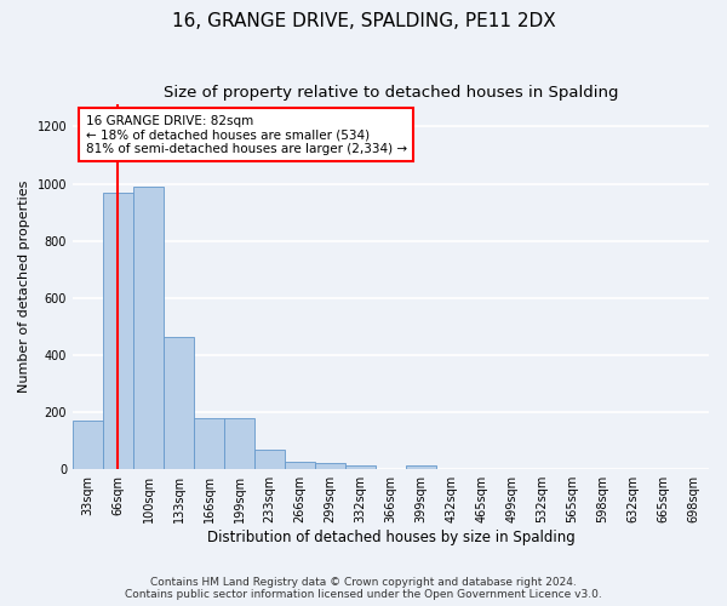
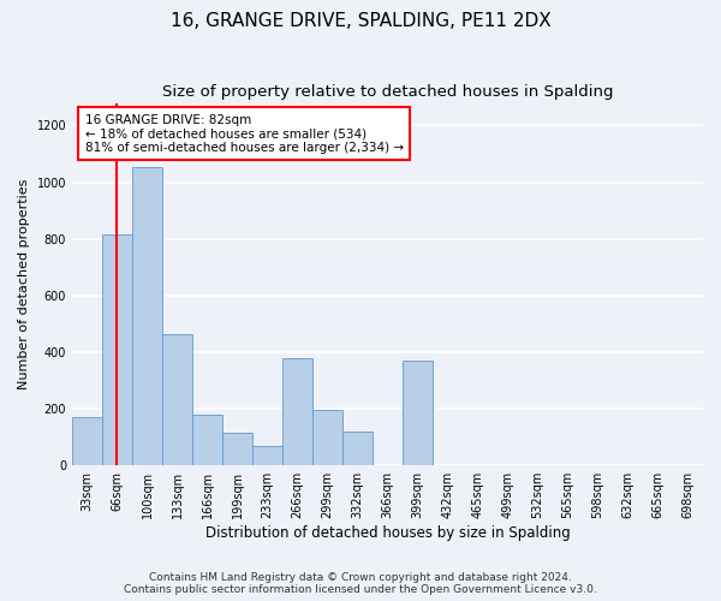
66sqm: 970 -> 815
100sqm: 990 -> 1055
199sqm: 180 -> 115
266sqm: 25 -> 380
299sqm: 20 -> 195
332sqm: 12 -> 120
399sqm: 14 -> 370
